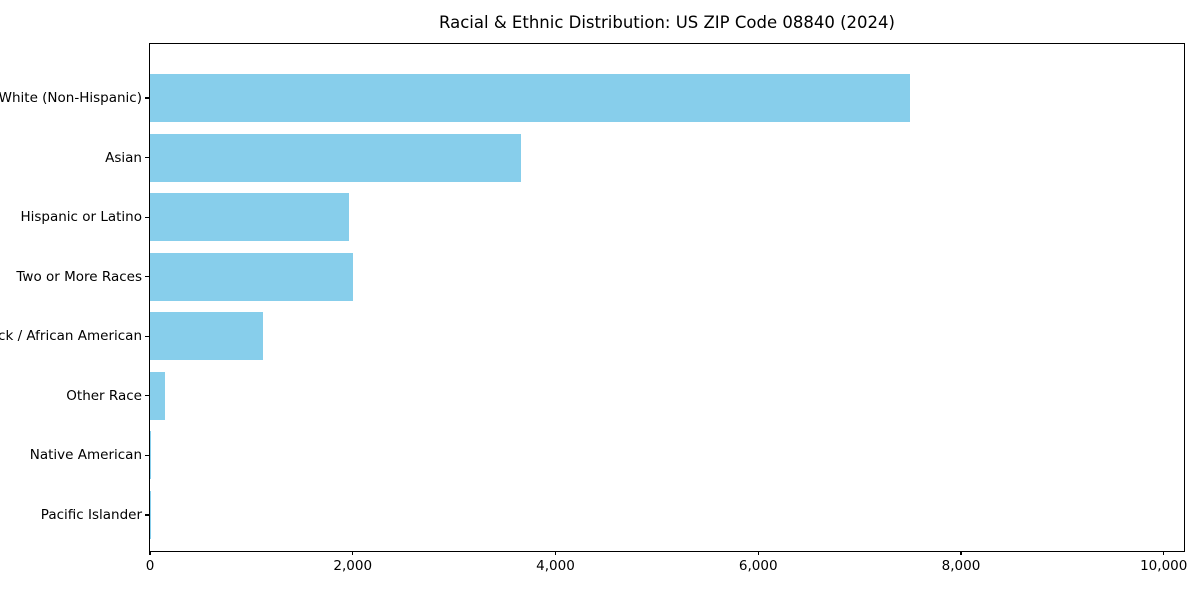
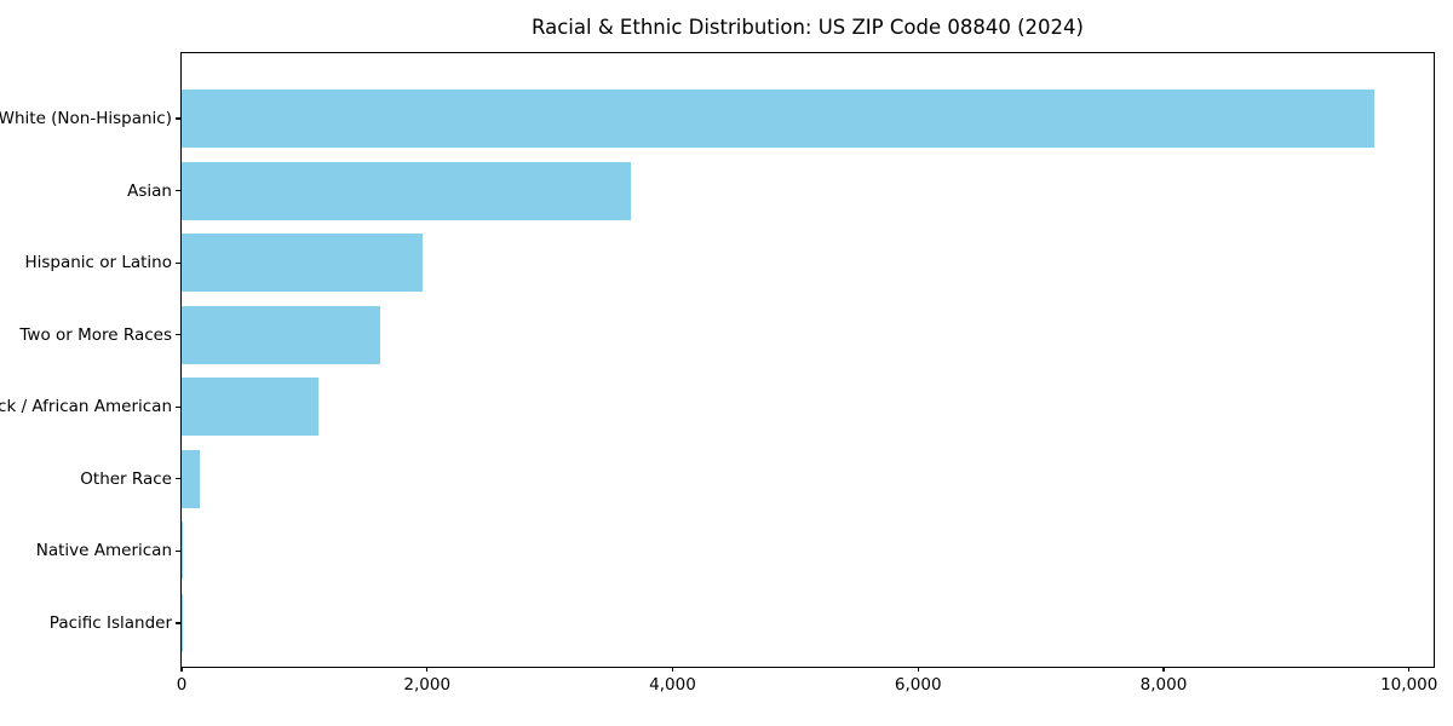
White (Non-Hispanic): 7500 -> 9700
Two or More Races: 2000 -> 1600
